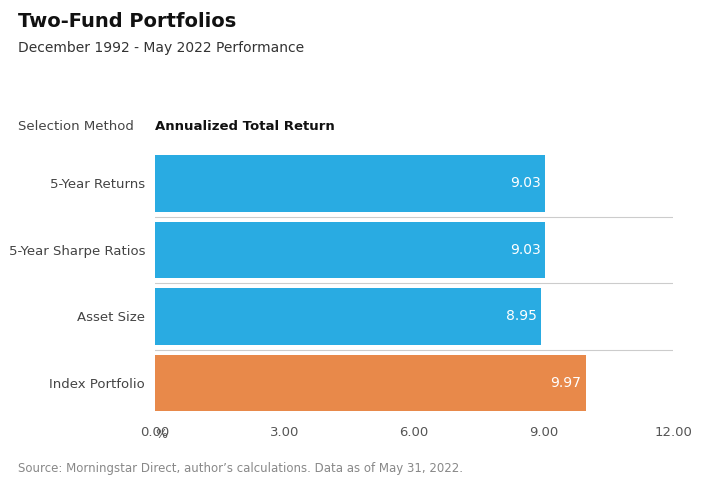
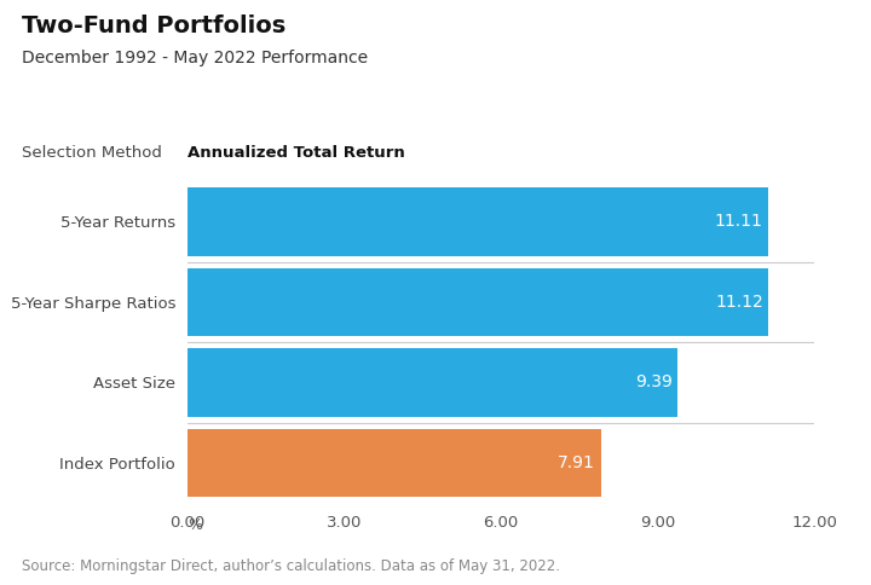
5-Year Returns: 9.03 -> 11.11
5-Year Sharpe Ratios: 9.03 -> 11.12
Asset Size: 8.95 -> 9.39
Index Portfolio: 9.97 -> 7.91
